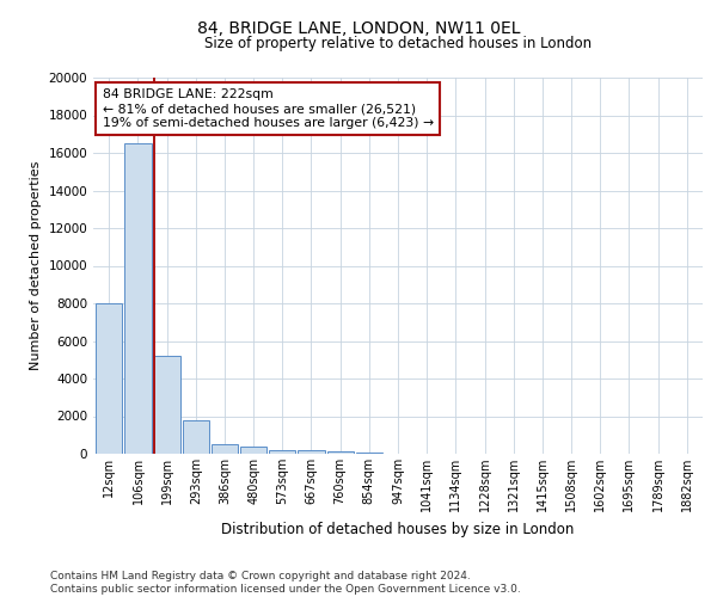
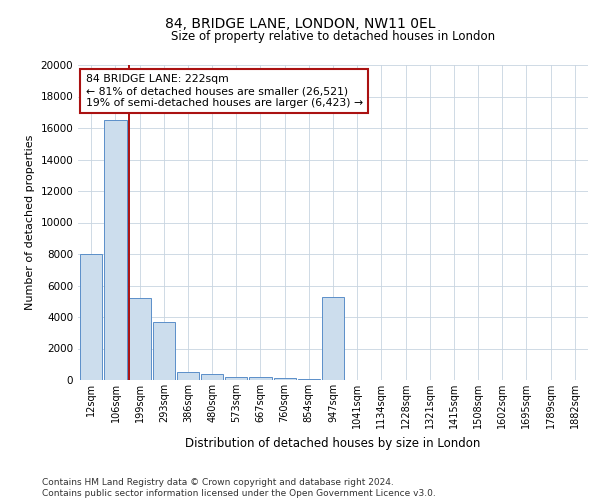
293sqm: 1800 -> 3700
947sqm: 0 -> 5300
